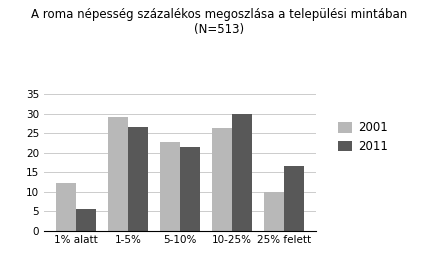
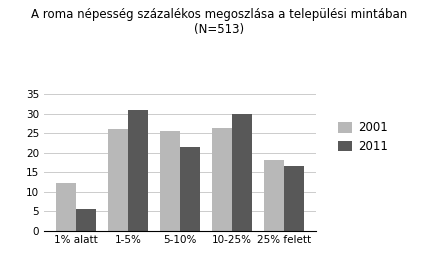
2001/1-5%: 29.2 -> 26.0
2011/1-5%: 26.5 -> 31.0
2001/5-10%: 22.8 -> 25.5
2001/25% felett: 9.8 -> 18.0
